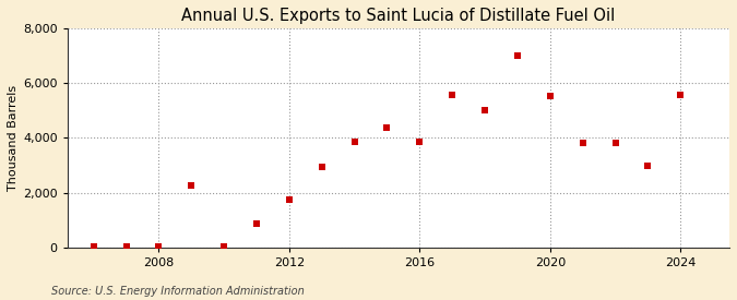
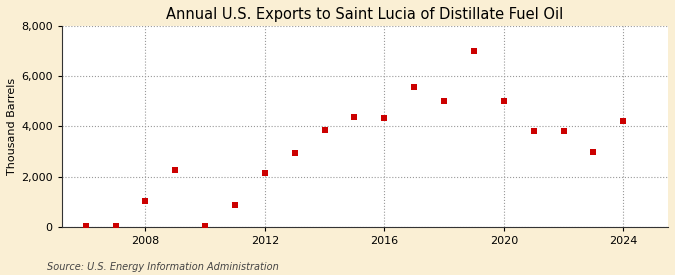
2008: 60 -> 1,050
2012: 1,750 -> 2,150
2016: 3,840 -> 4,350
2020: 5,520 -> 5,000
2024: 5,560 -> 4,200
